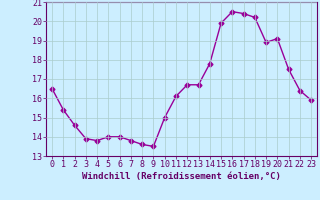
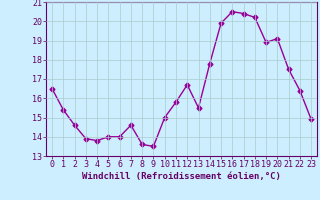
7: 13.8 -> 14.6
11: 16.1 -> 15.8
13: 16.7 -> 15.5
23: 15.9 -> 14.9
